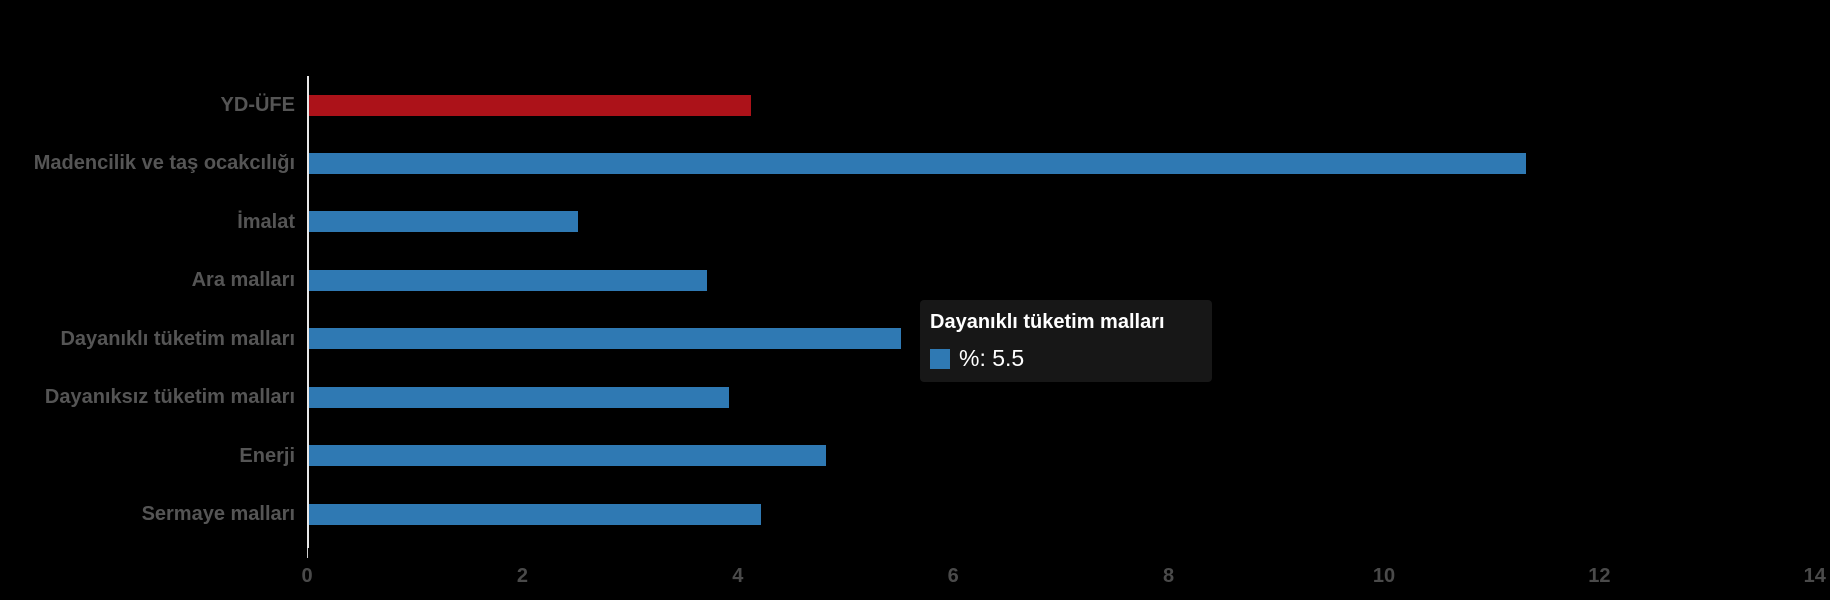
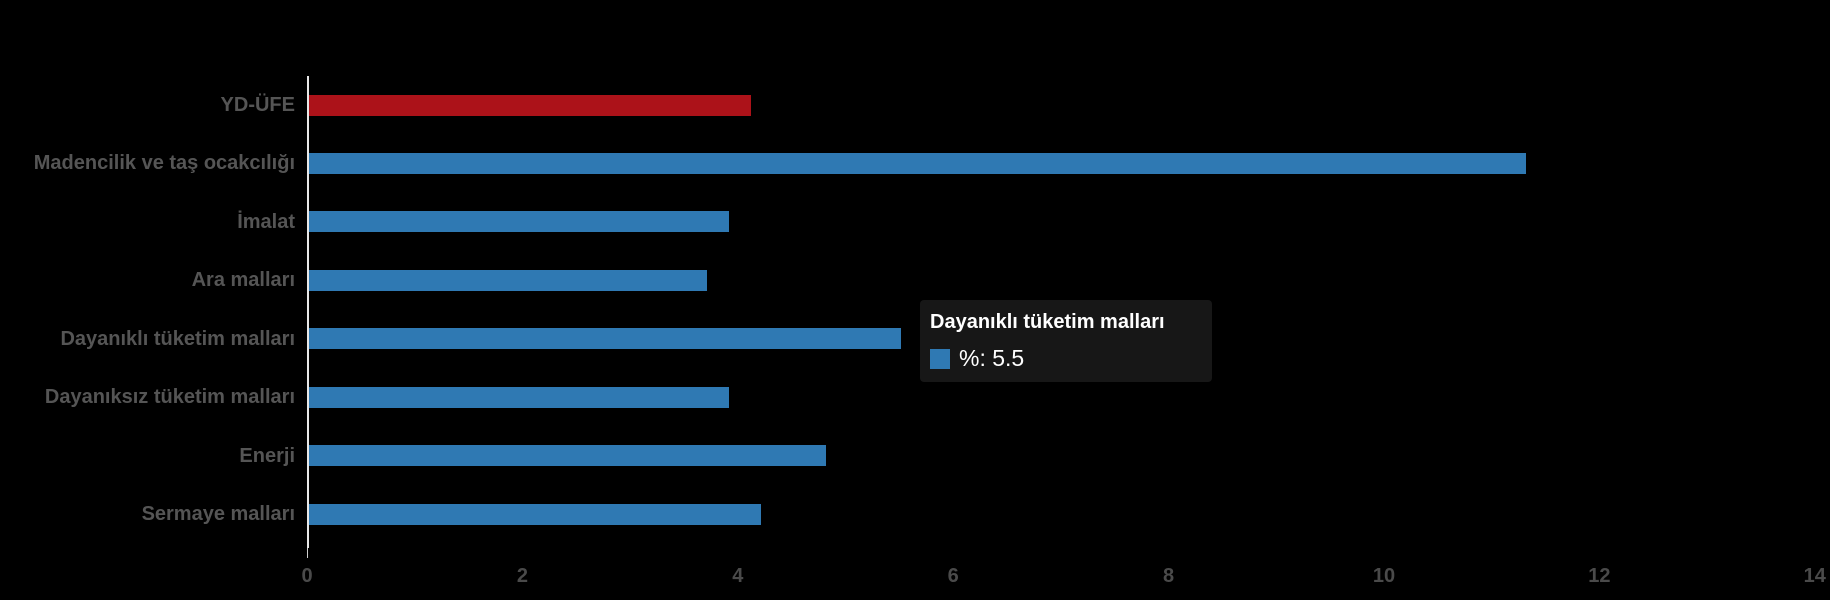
İmalat: 2.5 -> 3.9
